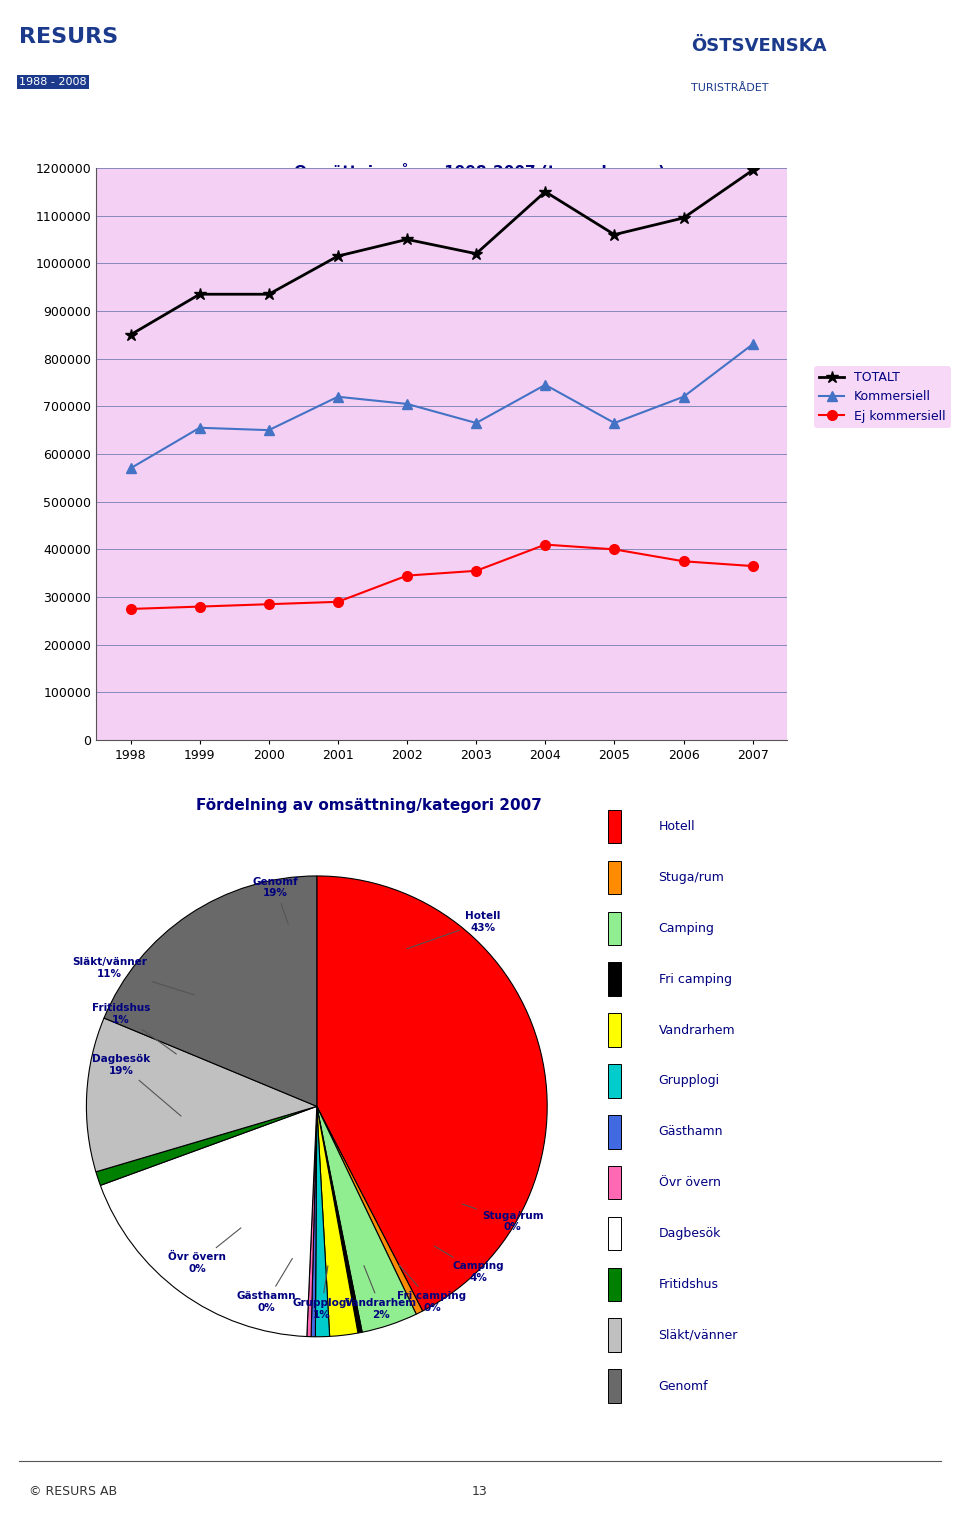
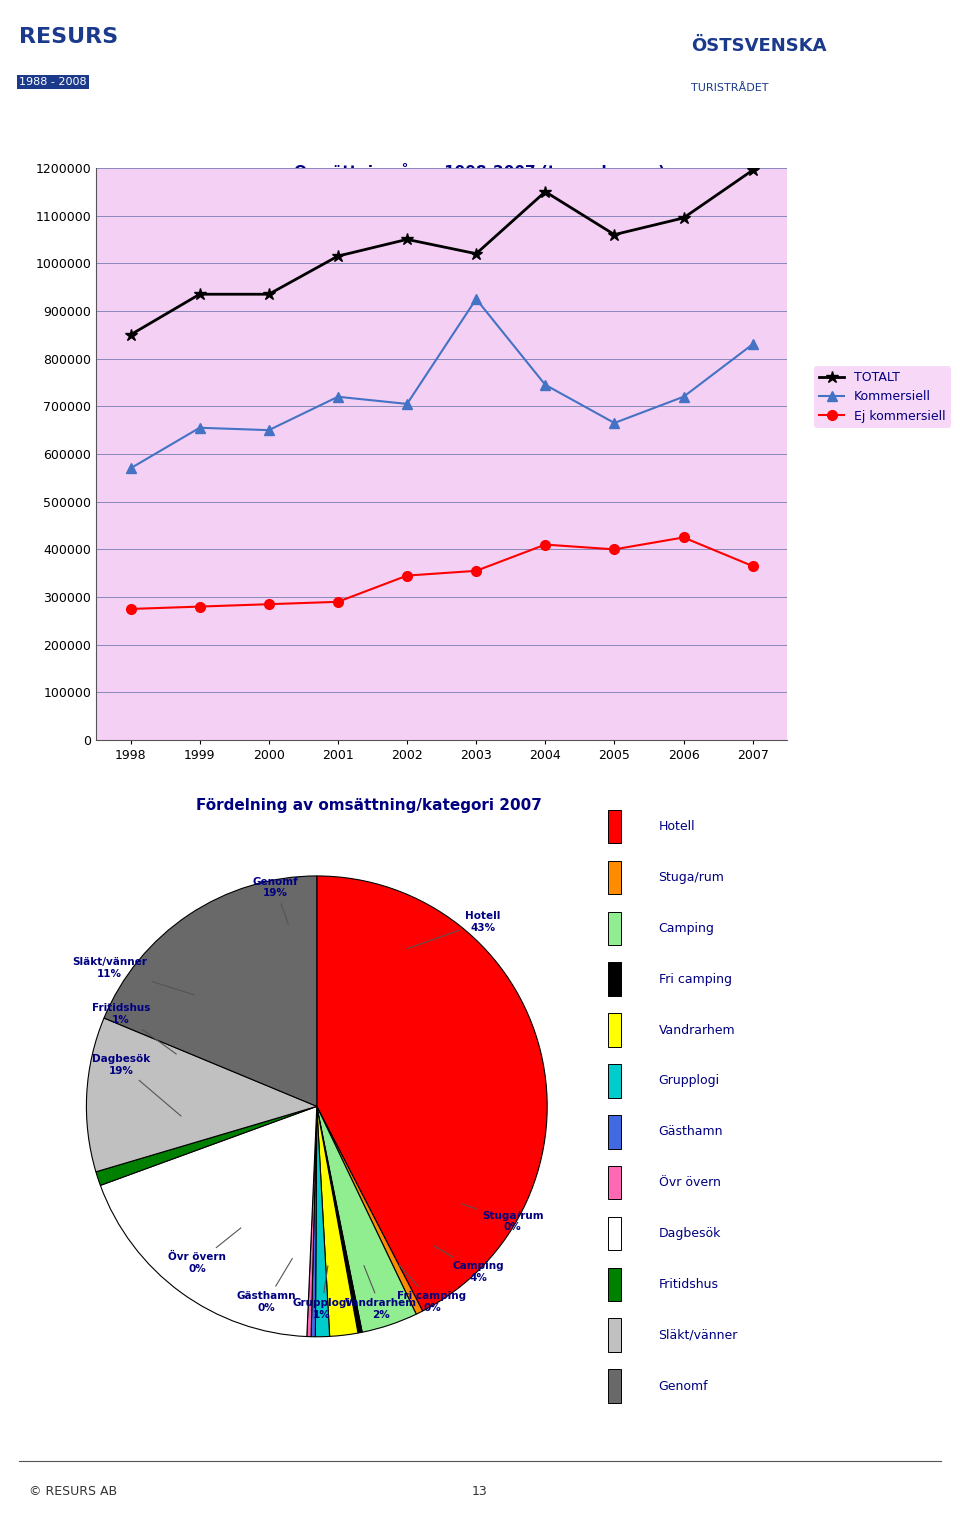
Kommersiell/2003: 665000 -> 925000
Ej kommersiell/2006: 375000 -> 425000
